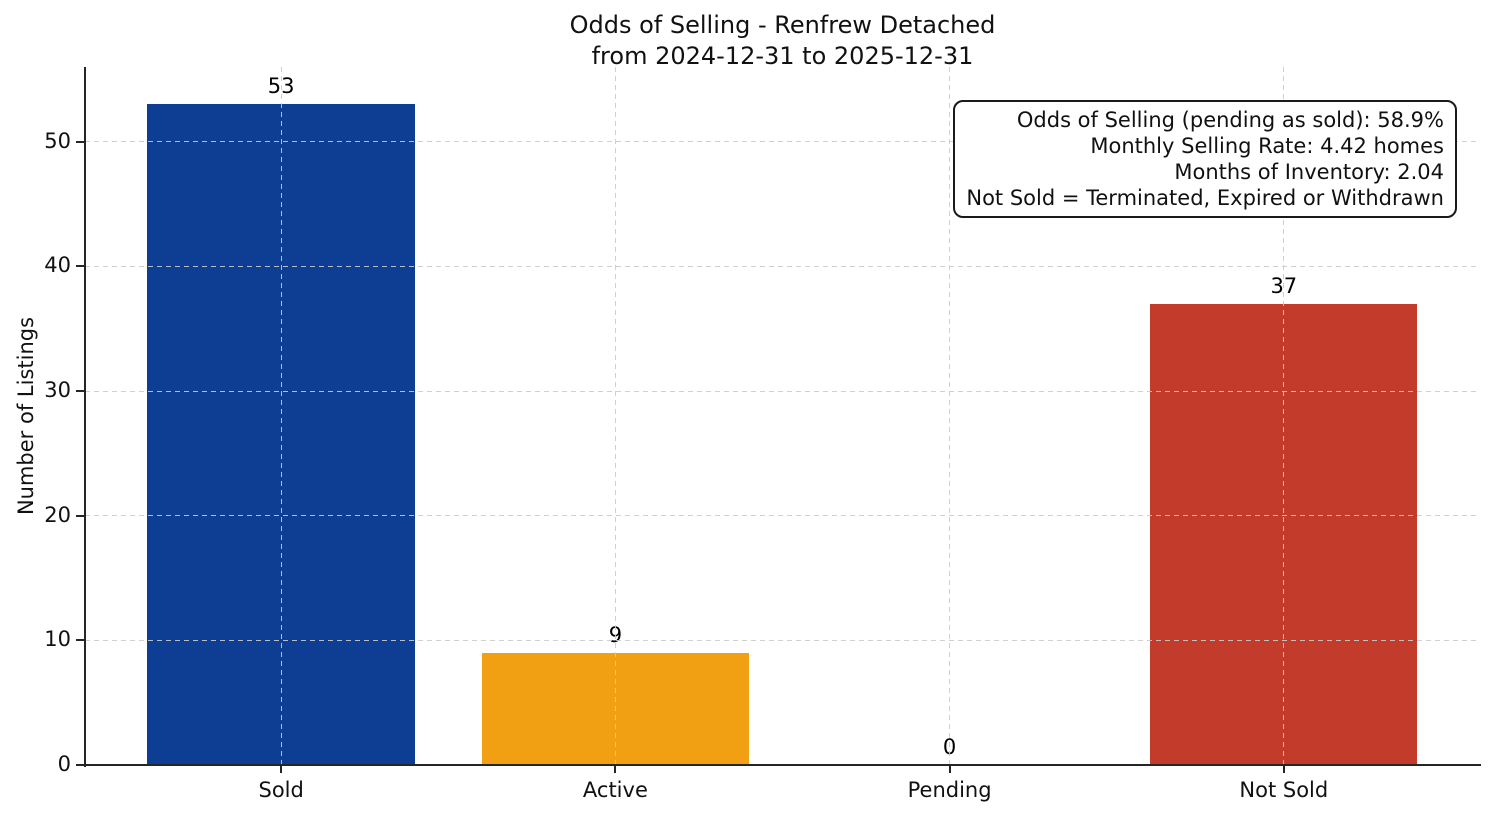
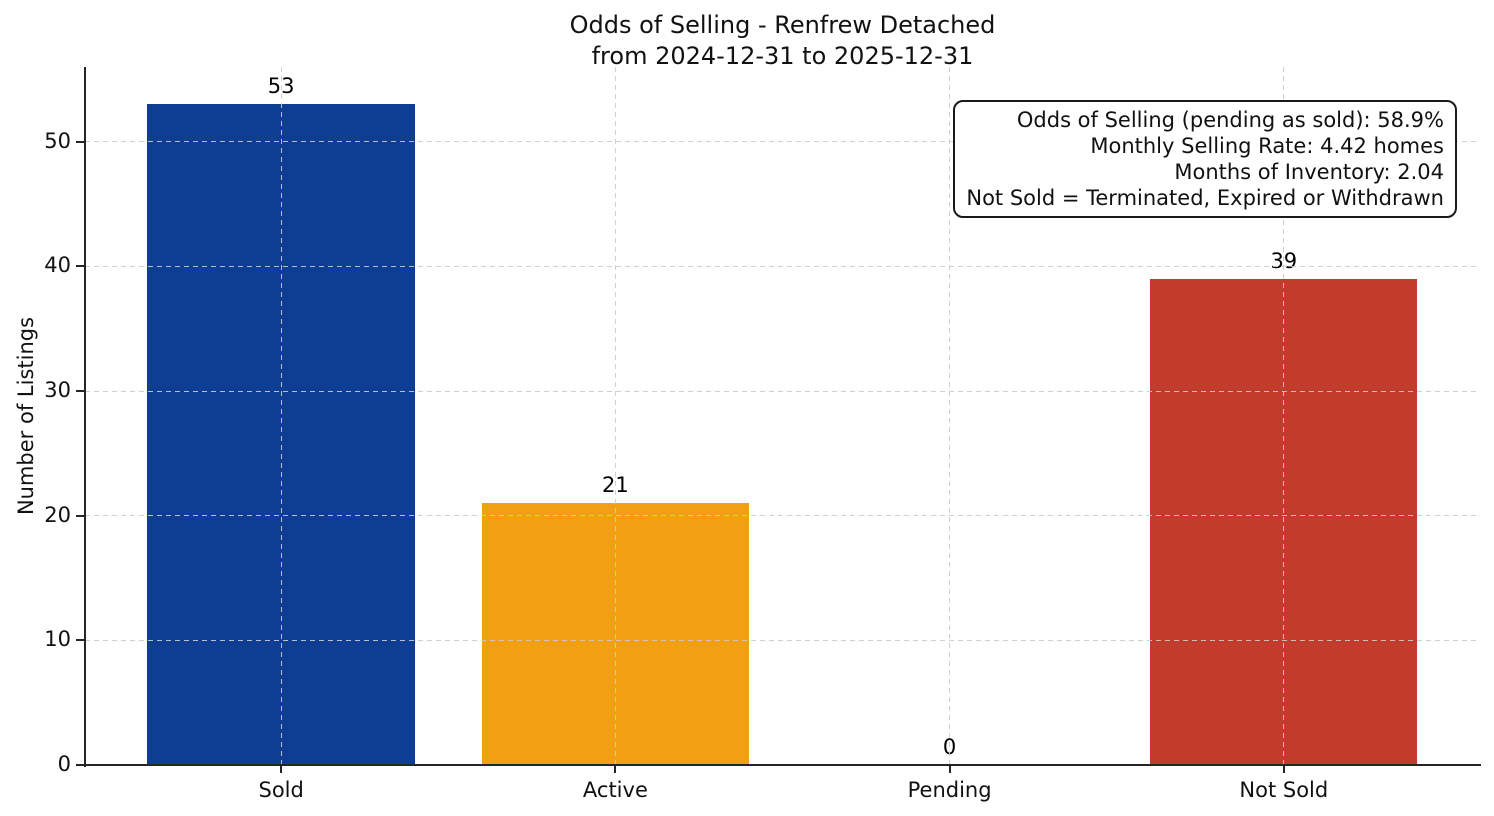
Active: 9 -> 21
Not Sold: 37 -> 39
